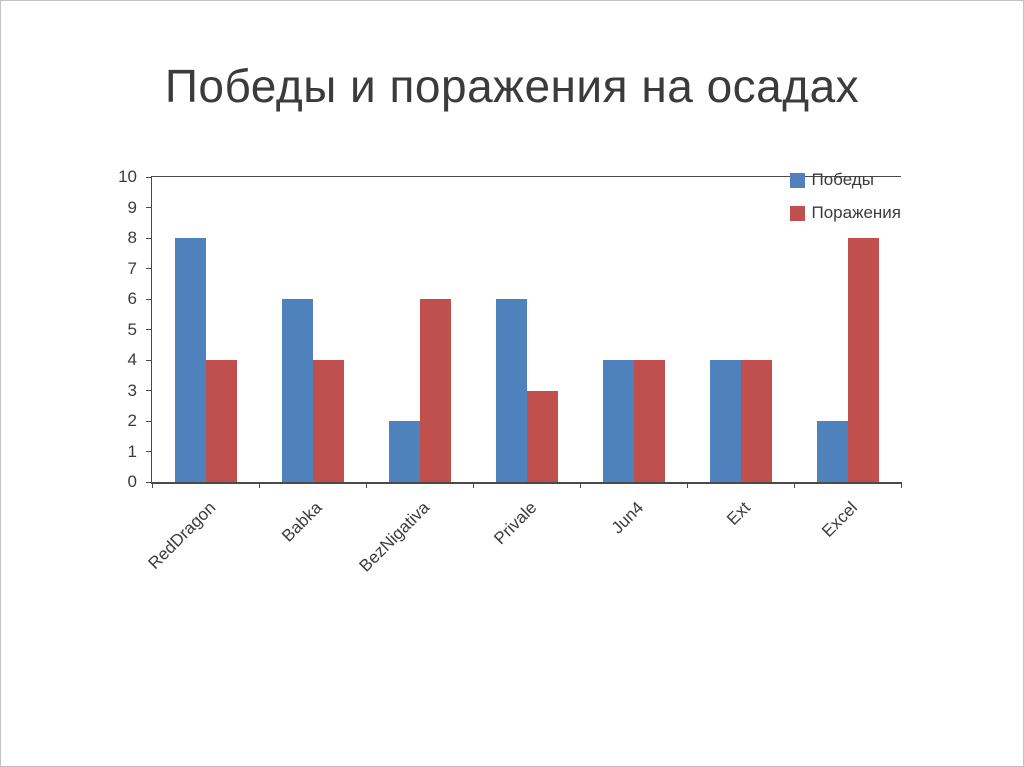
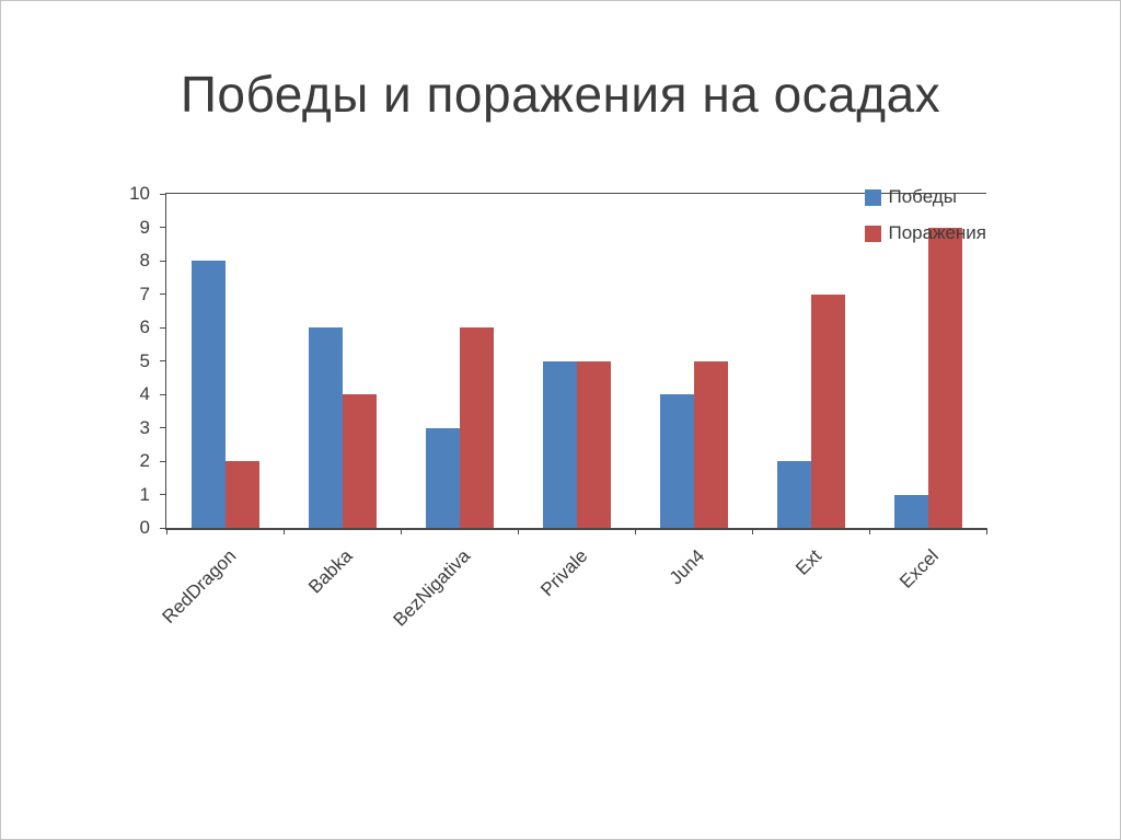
Поражения/RedDragon: 4 -> 2
Победы/BezNigativa: 2 -> 3
Победы/Privale: 6 -> 5
Поражения/Privale: 3 -> 5
Поражения/Jun4: 4 -> 5
Победы/Ext: 4 -> 2
Поражения/Ext: 4 -> 7
Победы/Excel: 2 -> 1
Поражения/Excel: 8 -> 9
